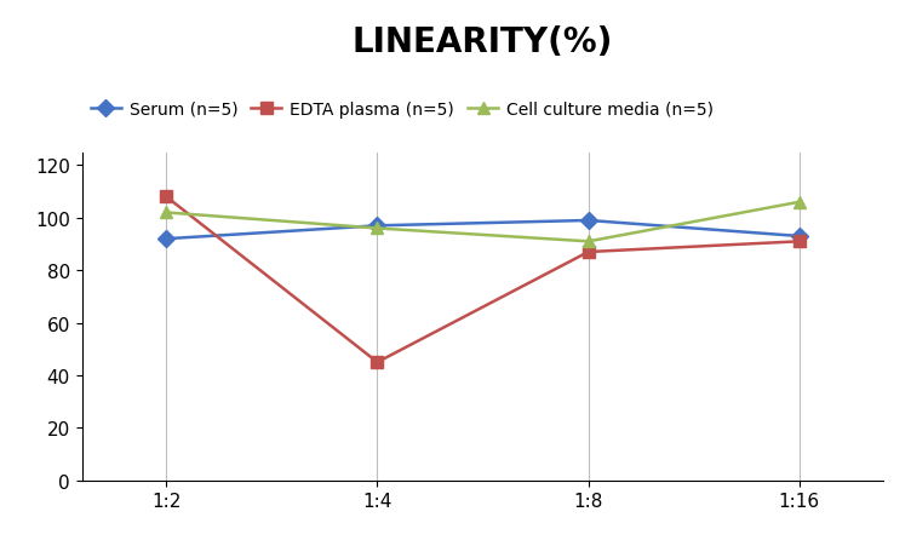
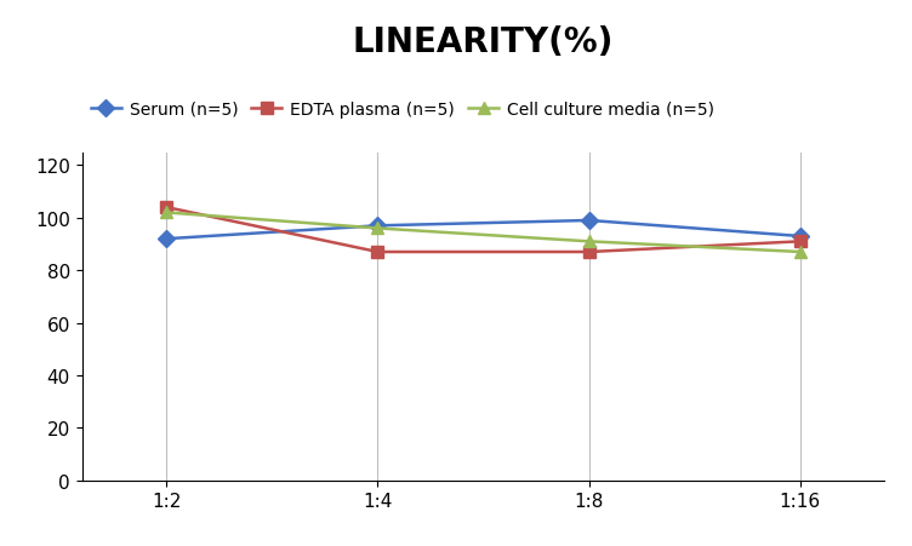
EDTA plasma (n=5)/1:2: 108 -> 104
EDTA plasma (n=5)/1:4: 45 -> 87
Cell culture media (n=5)/1:16: 106 -> 87
